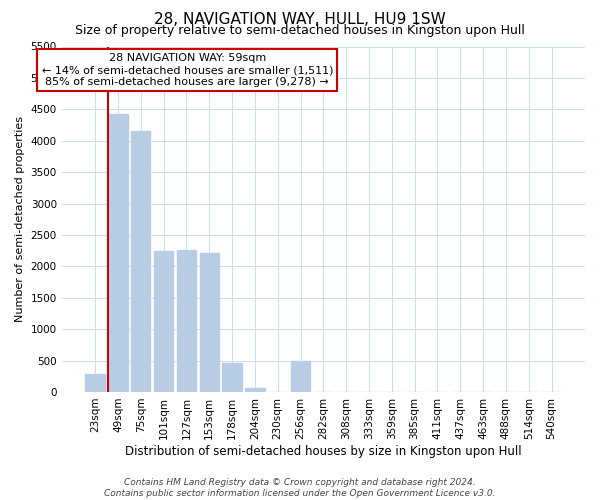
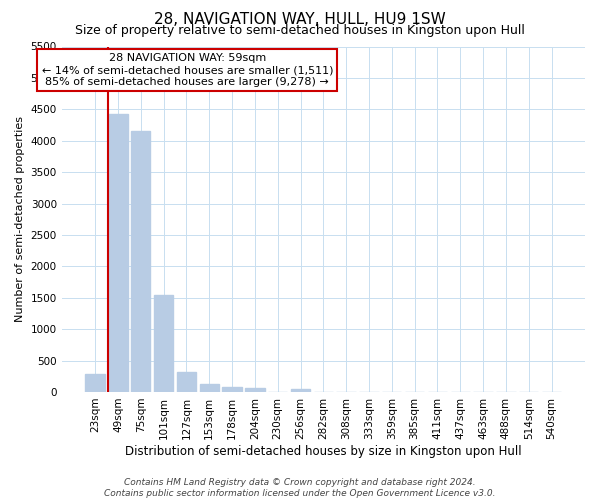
101sqm: 2240 -> 1550
127sqm: 2260 -> 320
153sqm: 2220 -> 120
178sqm: 460 -> 80
256sqm: 500 -> 50
